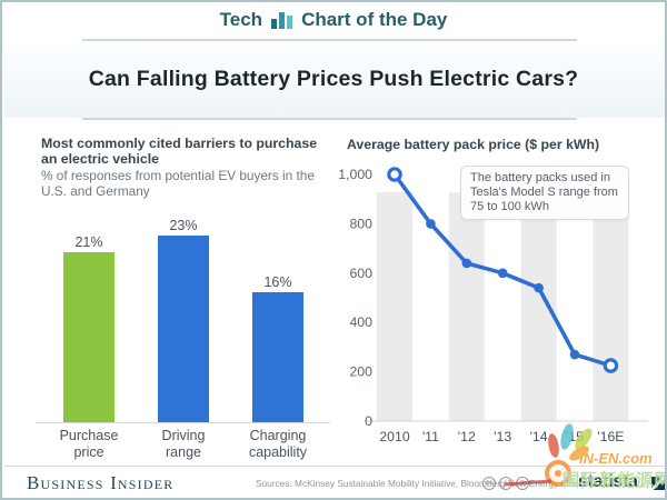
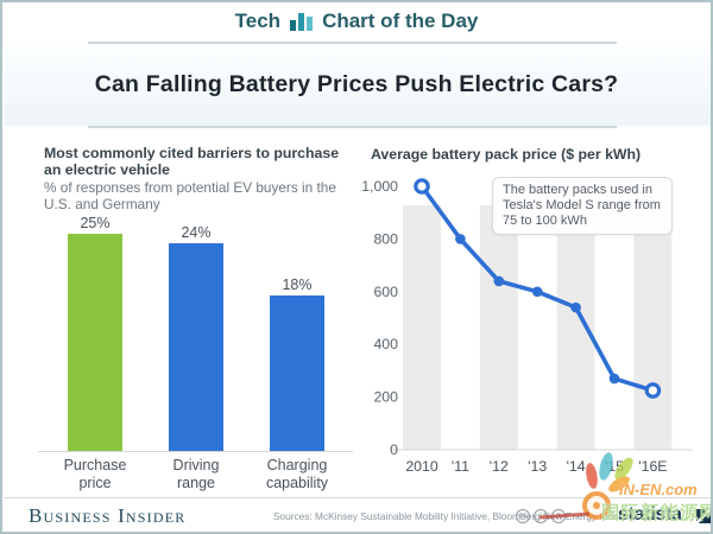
Most commonly cited barriers to purchase an electric vehicle/Purchase price: 21% -> 25%
Most commonly cited barriers to purchase an electric vehicle/Driving range: 23% -> 24%
Most commonly cited barriers to purchase an electric vehicle/Charging capability: 16% -> 18%
